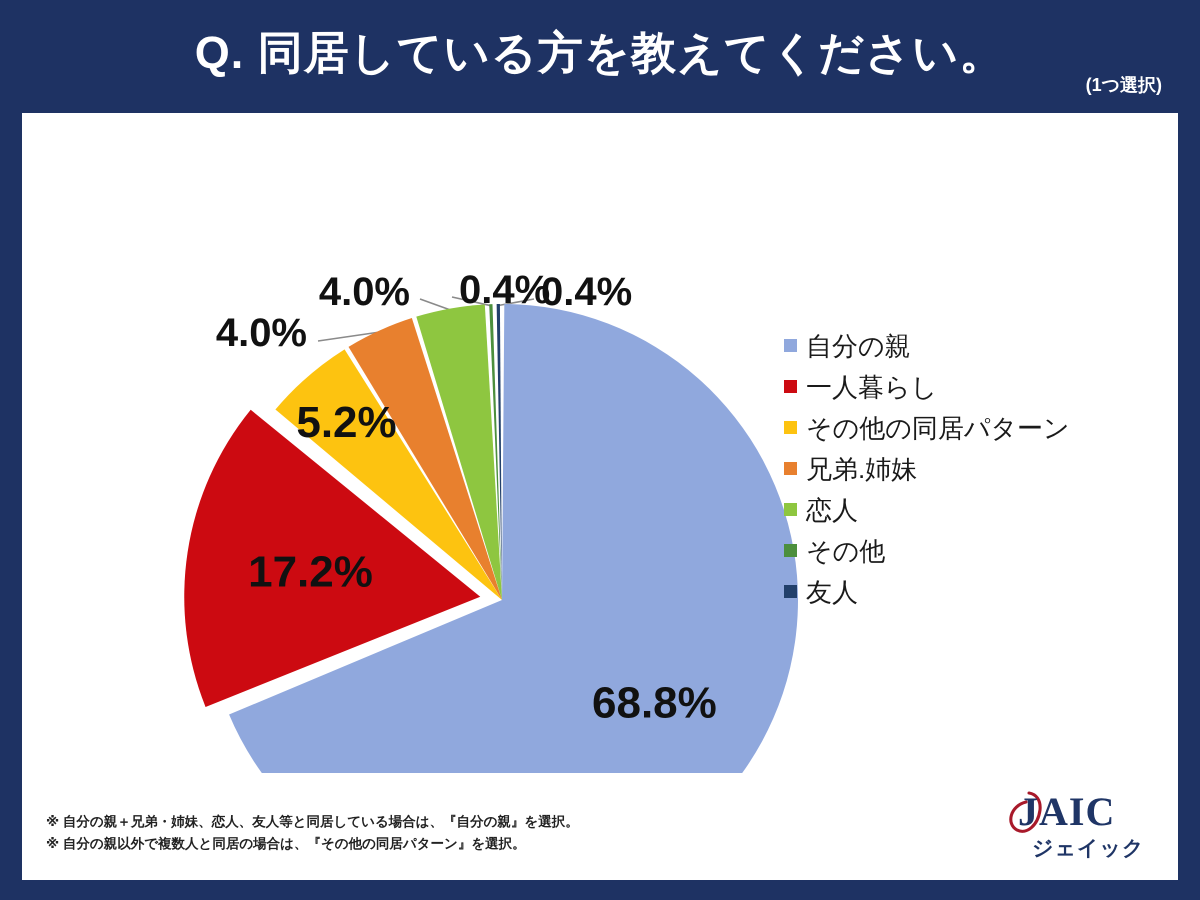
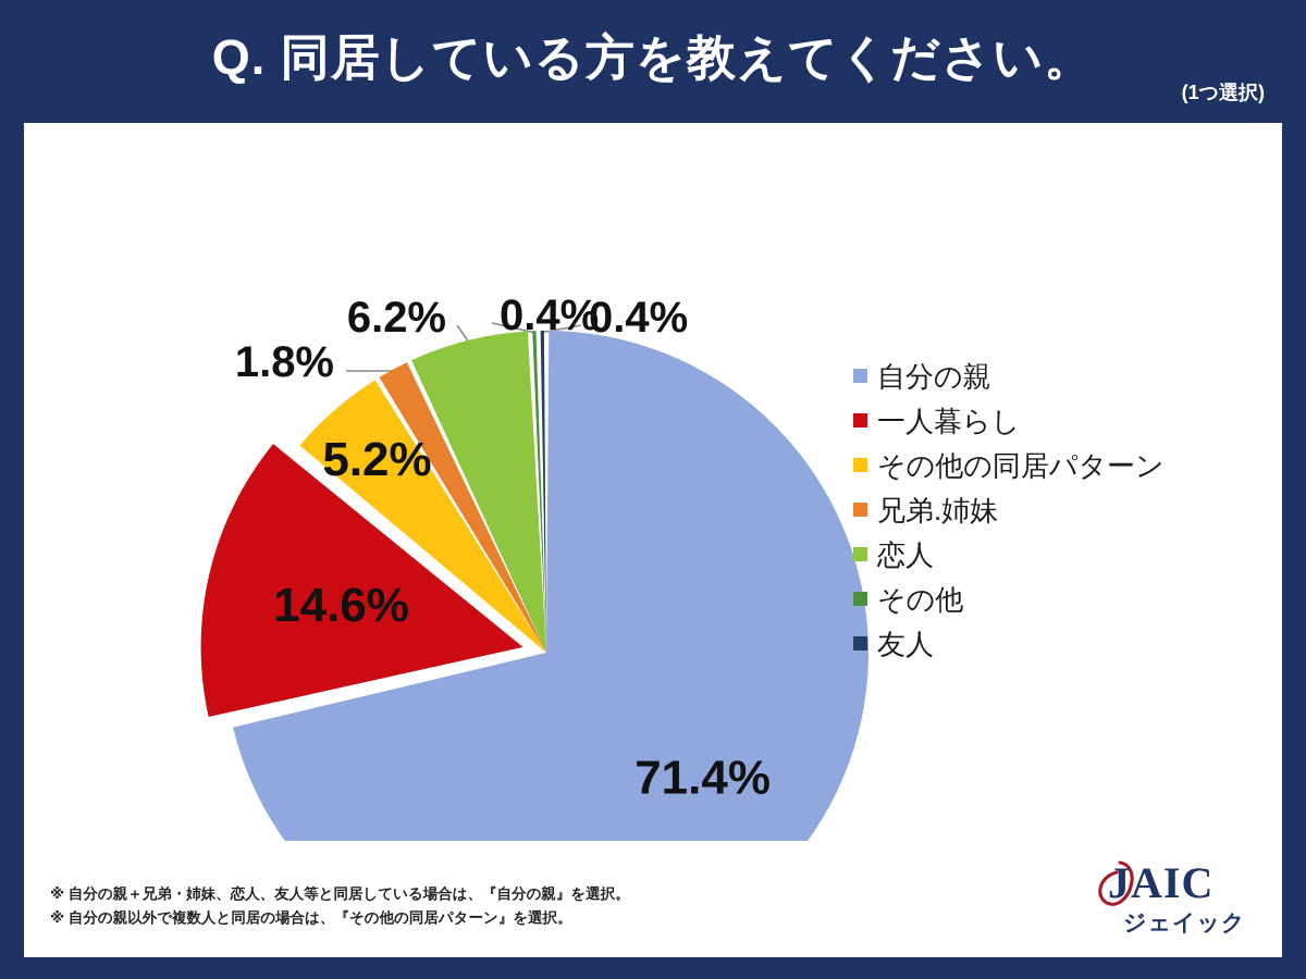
自分の親: 68.8% -> 71.4%
一人暮らし: 17.2% -> 14.6%
兄弟.姉妹: 4.0% -> 1.8%
恋人: 4.0% -> 6.2%
